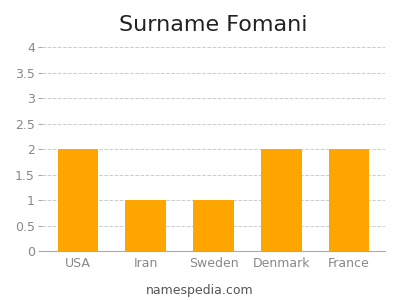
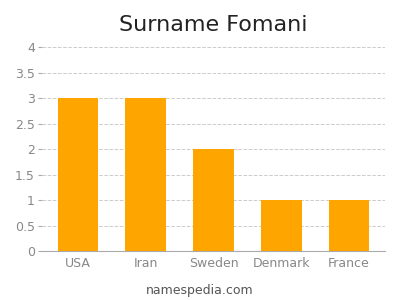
USA: 2 -> 3
Iran: 1 -> 3
Sweden: 1 -> 2
Denmark: 2 -> 1
France: 2 -> 1
